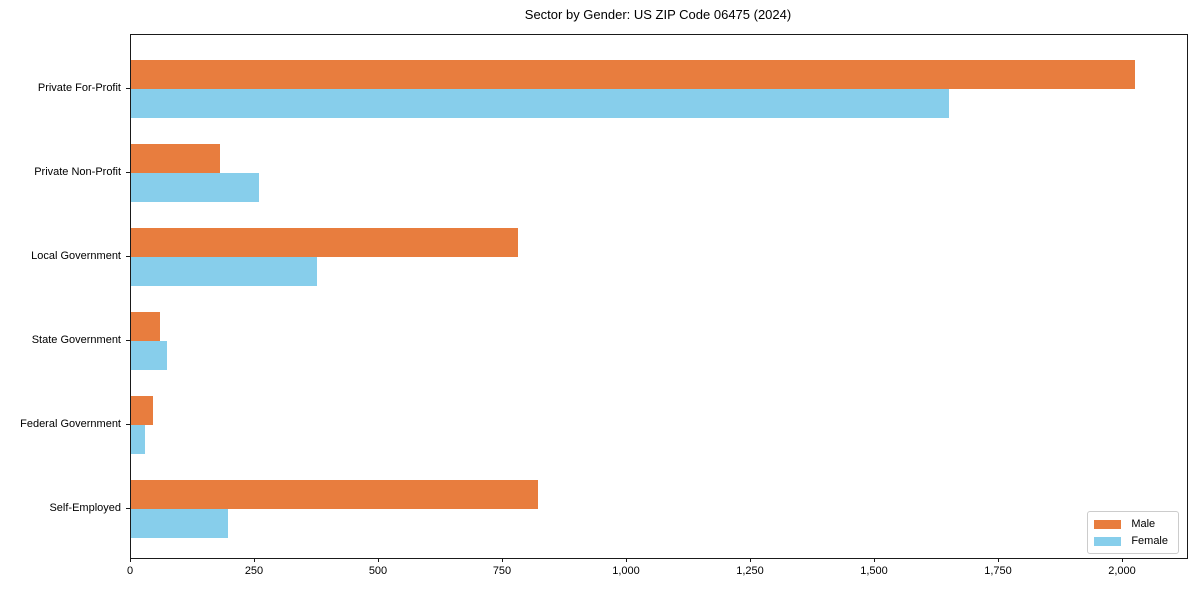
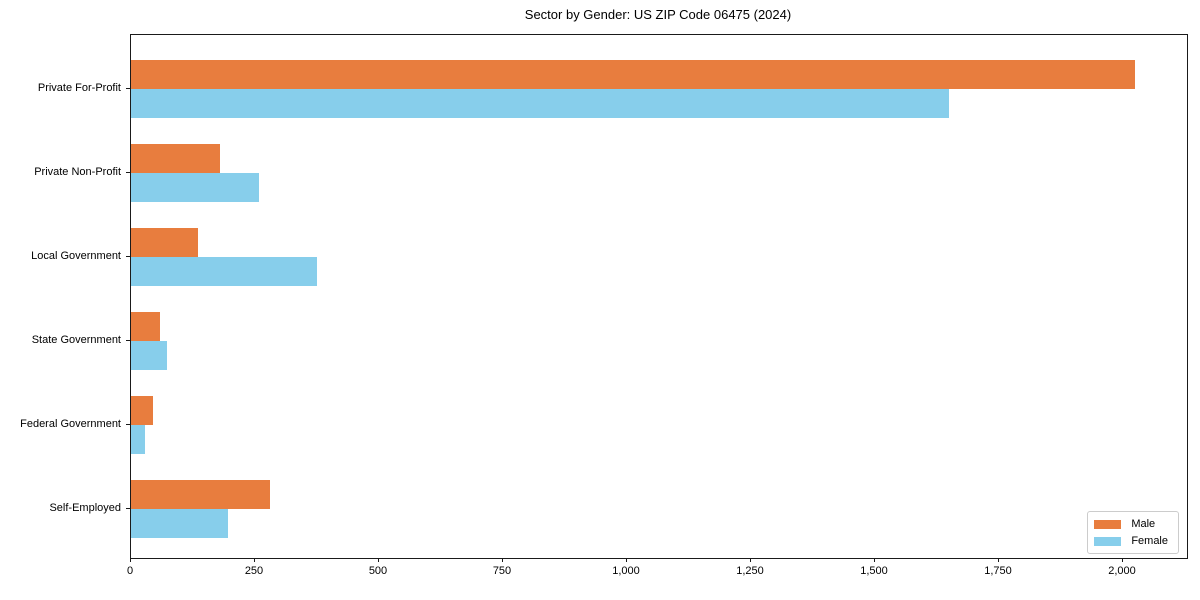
Male/Local Government: 780 -> 140
Male/Self-Employed: 820 -> 280
